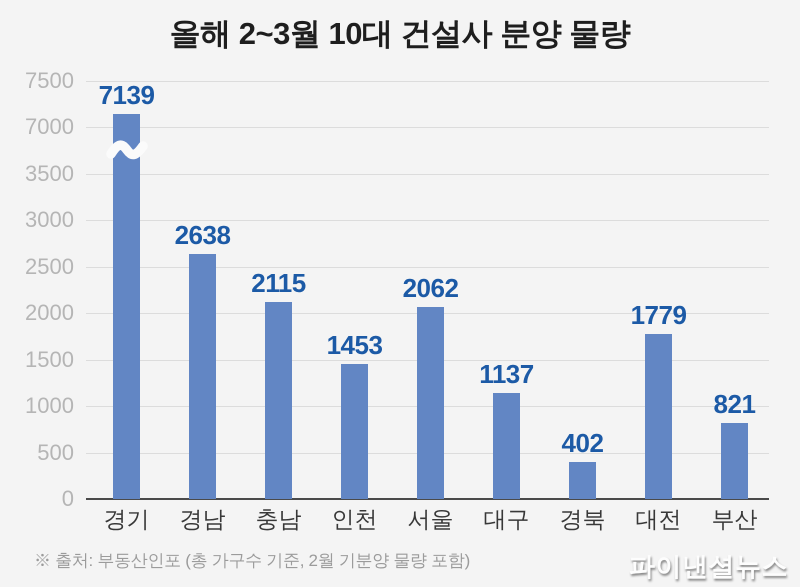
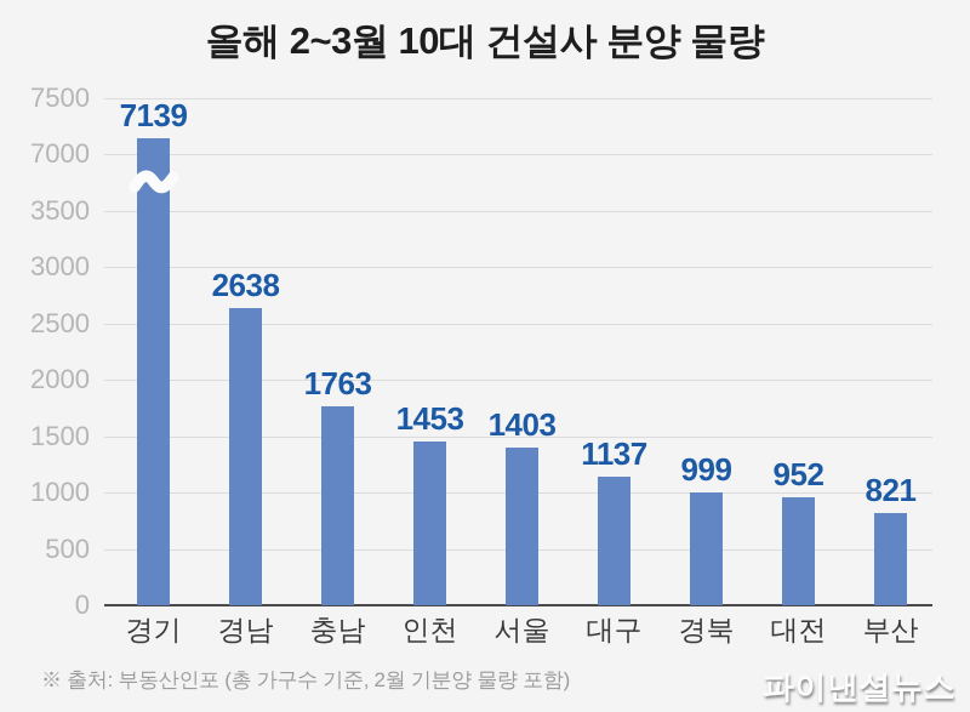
충남: 2115 -> 1763
서울: 2062 -> 1403
경북: 402 -> 999
대전: 1779 -> 952
